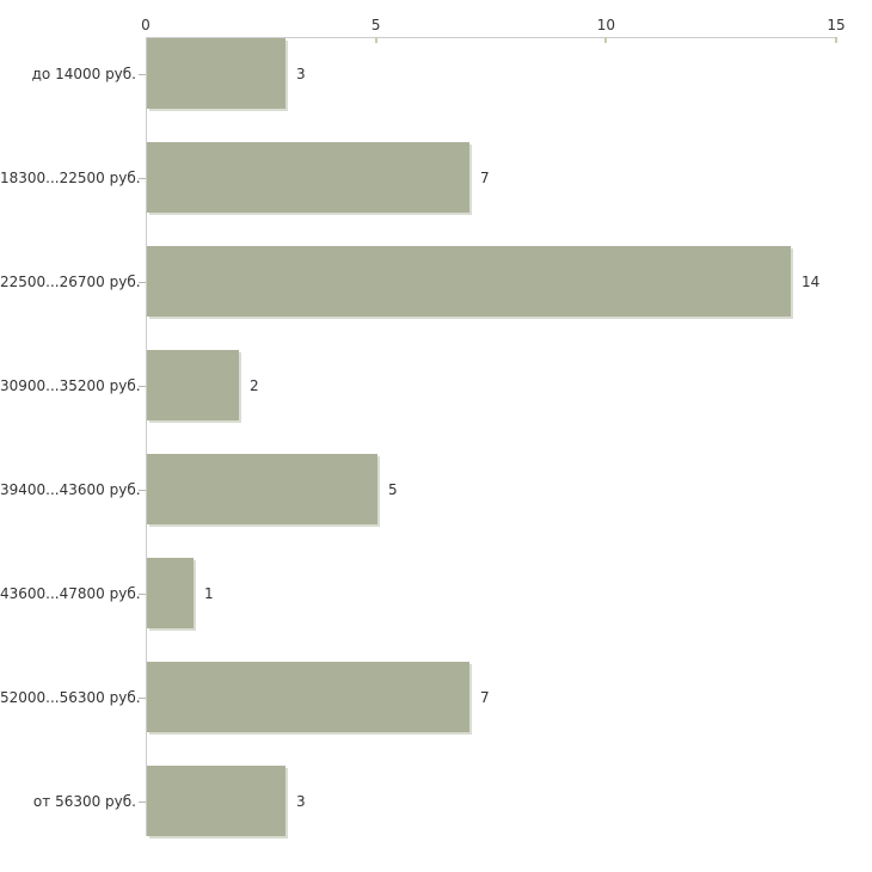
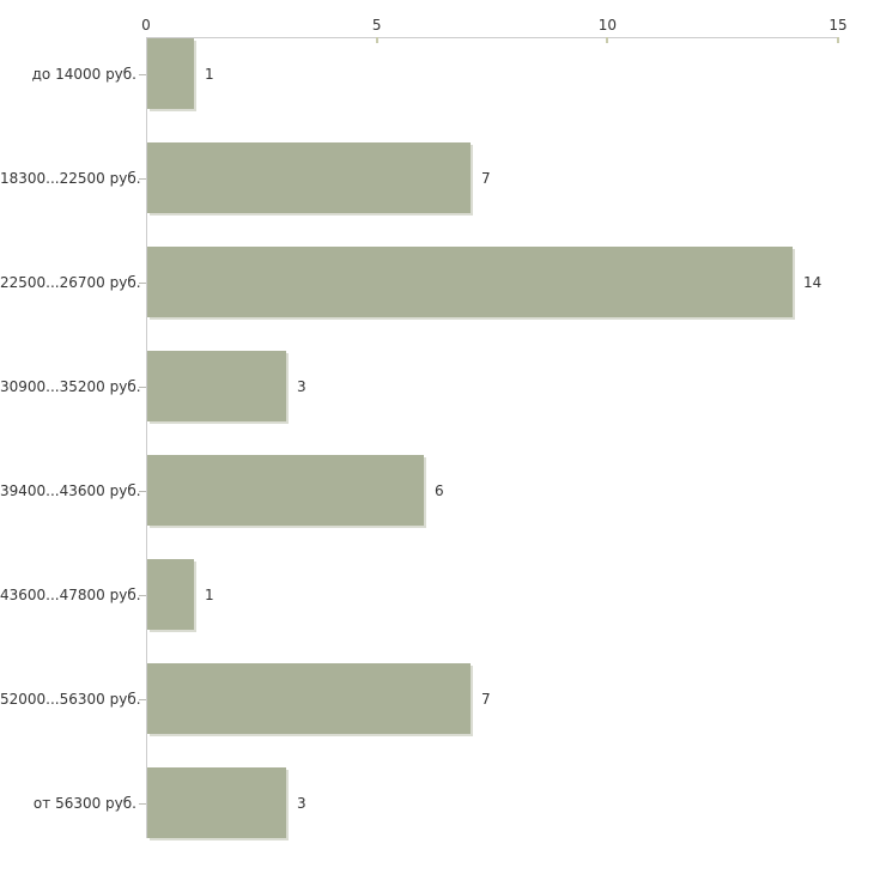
до 14000 руб.: 3 -> 1
30900...35200 руб.: 2 -> 3
39400...43600 руб.: 5 -> 6
